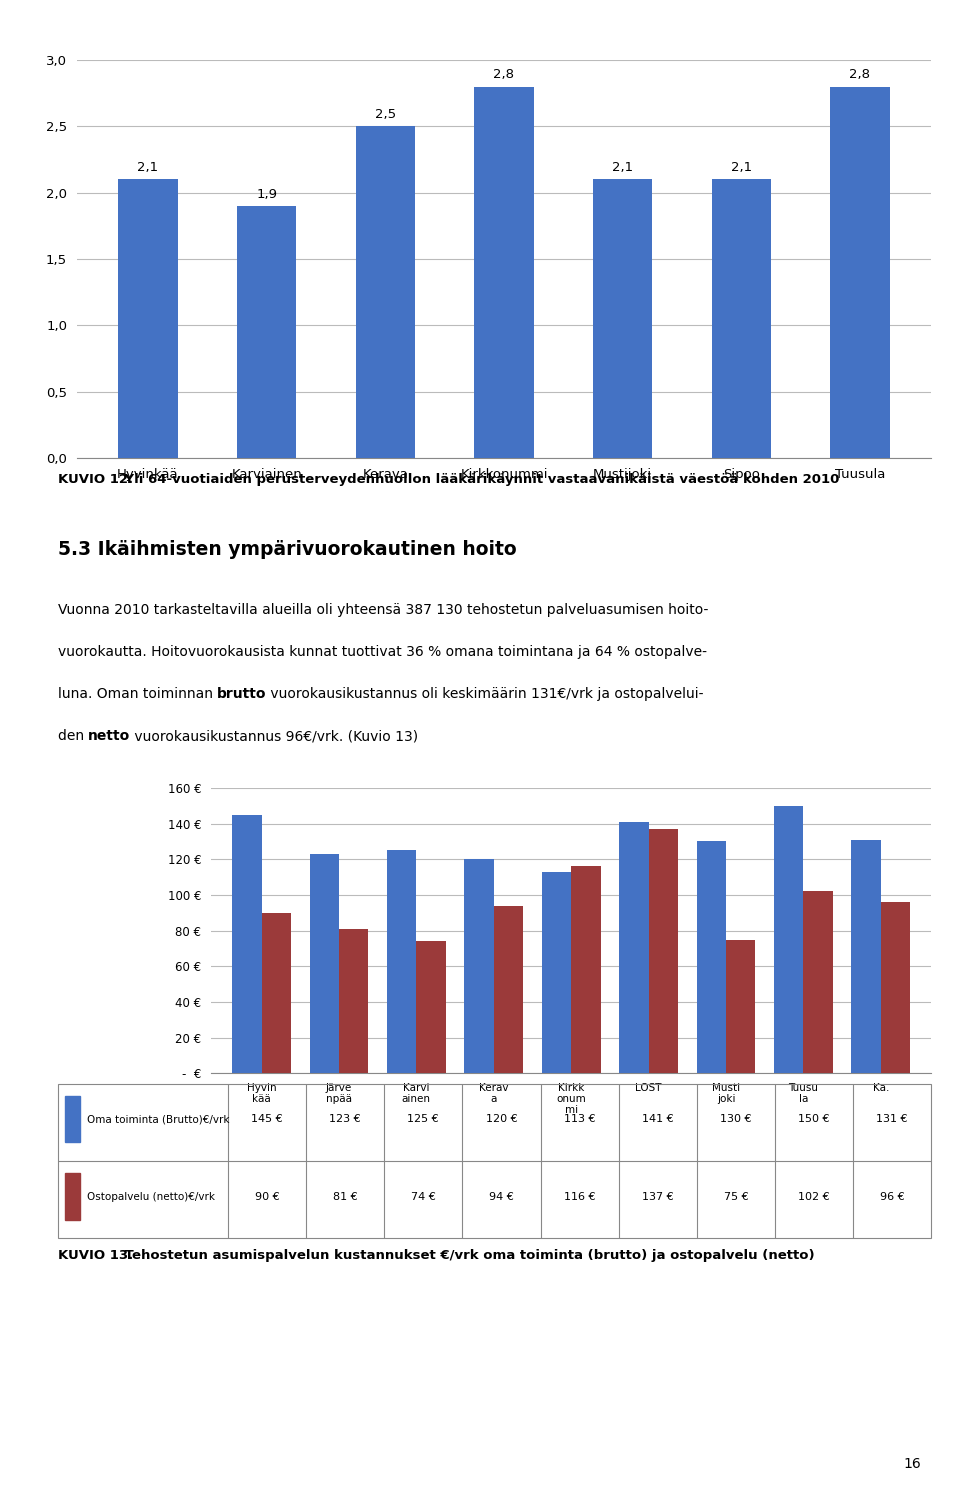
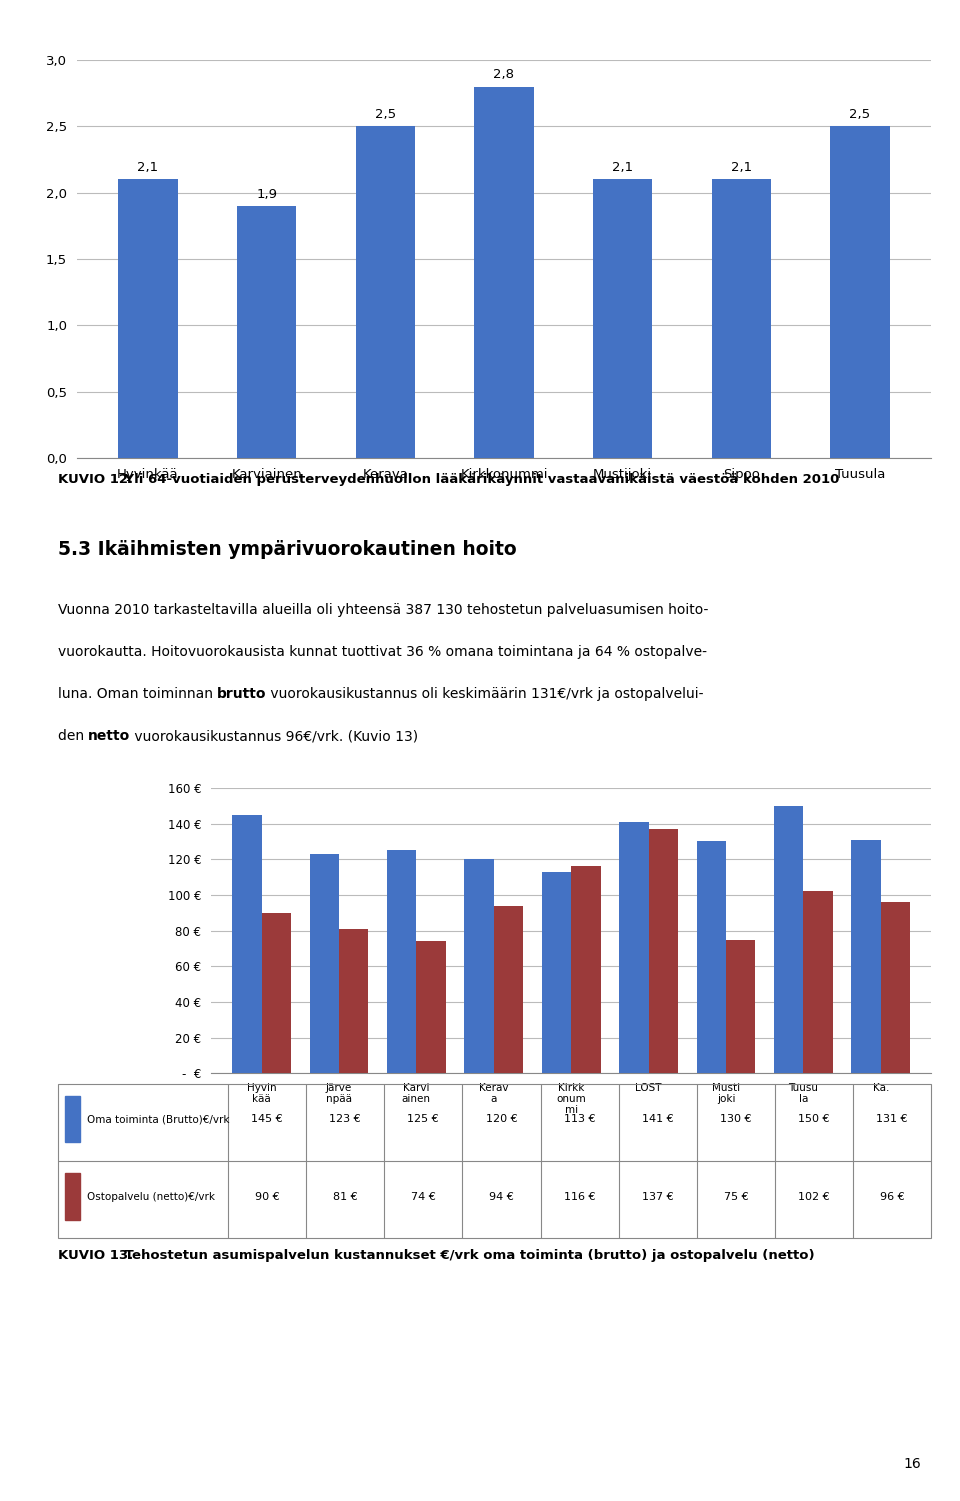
Tuusula: 2,8 -> 2,5
